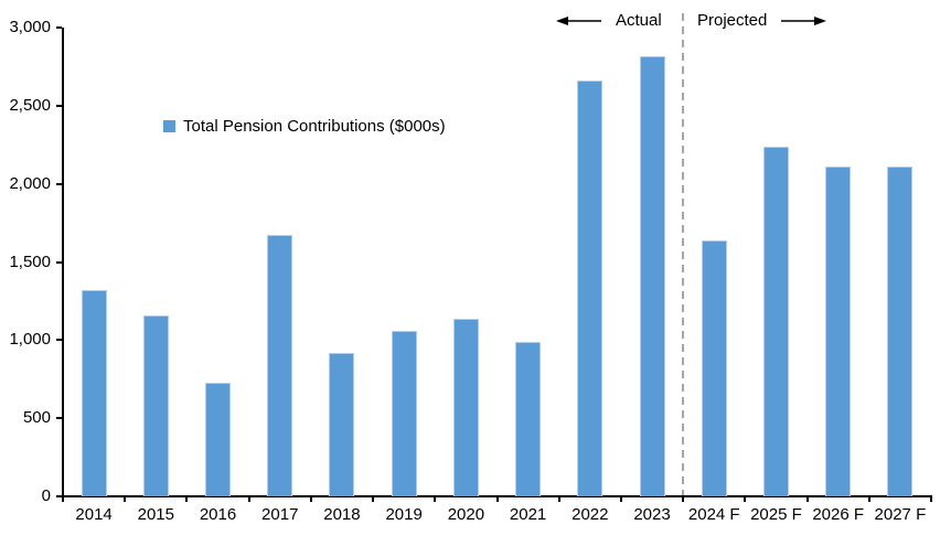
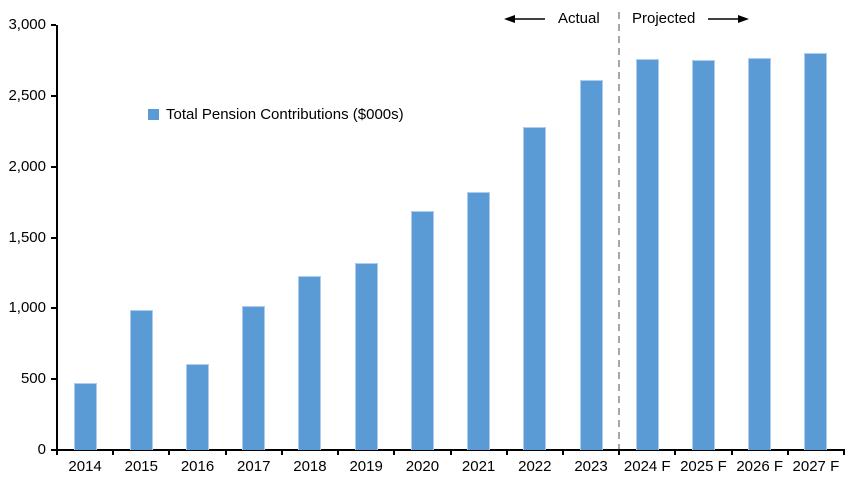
2014: 1320 -> 470
2015: 1160 -> 990
2016: 730 -> 610
2017: 1670 -> 1020
2018: 920 -> 1230
2019: 1060 -> 1320
2020: 1140 -> 1690
2021: 990 -> 1820
2022: 2660 -> 2280
2023: 2820 -> 2610
2024 F: 1640 -> 2760
2025 F: 2240 -> 2750
2026 F: 2110 -> 2770
2027 F: 2110 -> 2800
